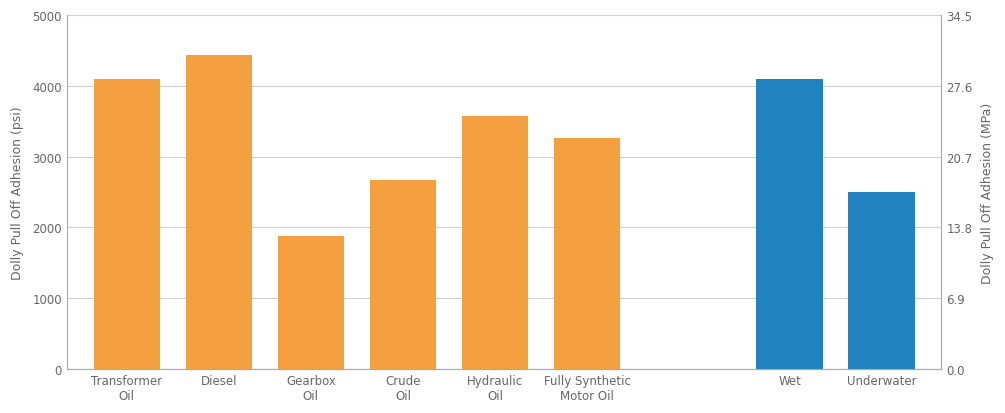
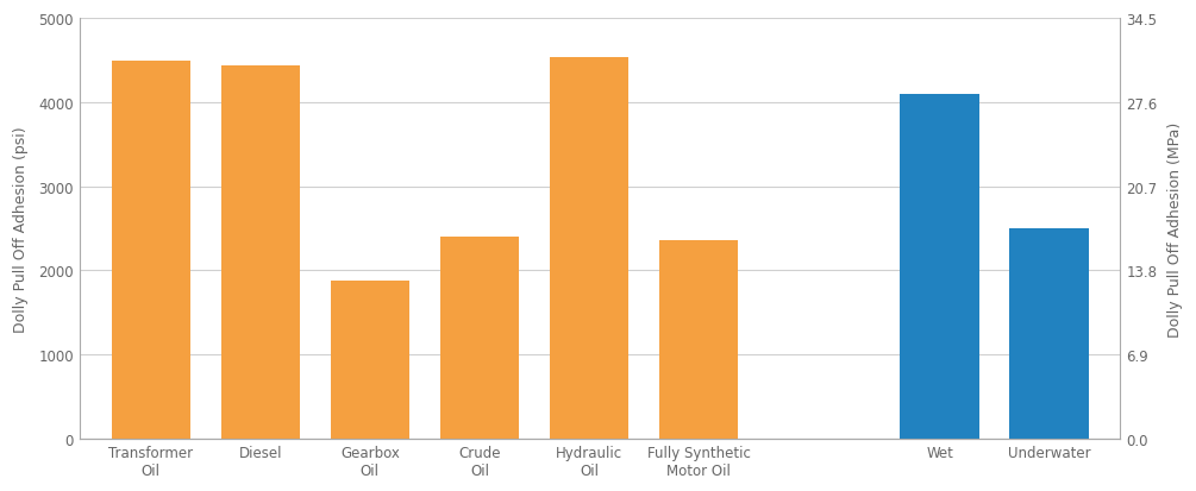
Transformer Oil: 4100 -> 4500
Crude Oil: 2670 -> 2400
Hydraulic Oil: 3580 -> 4540
Fully Synthetic Motor Oil: 3270 -> 2360
